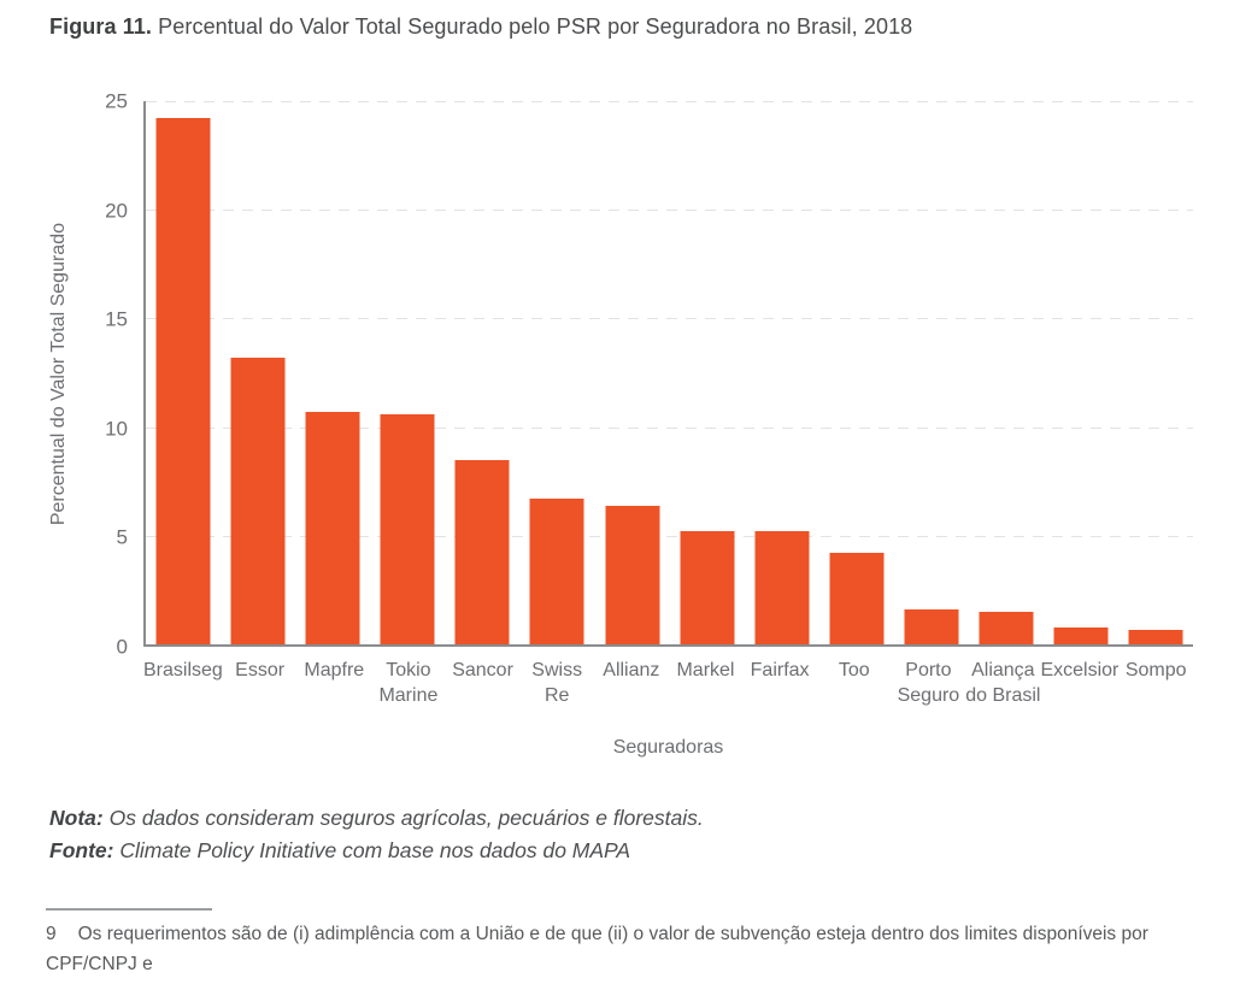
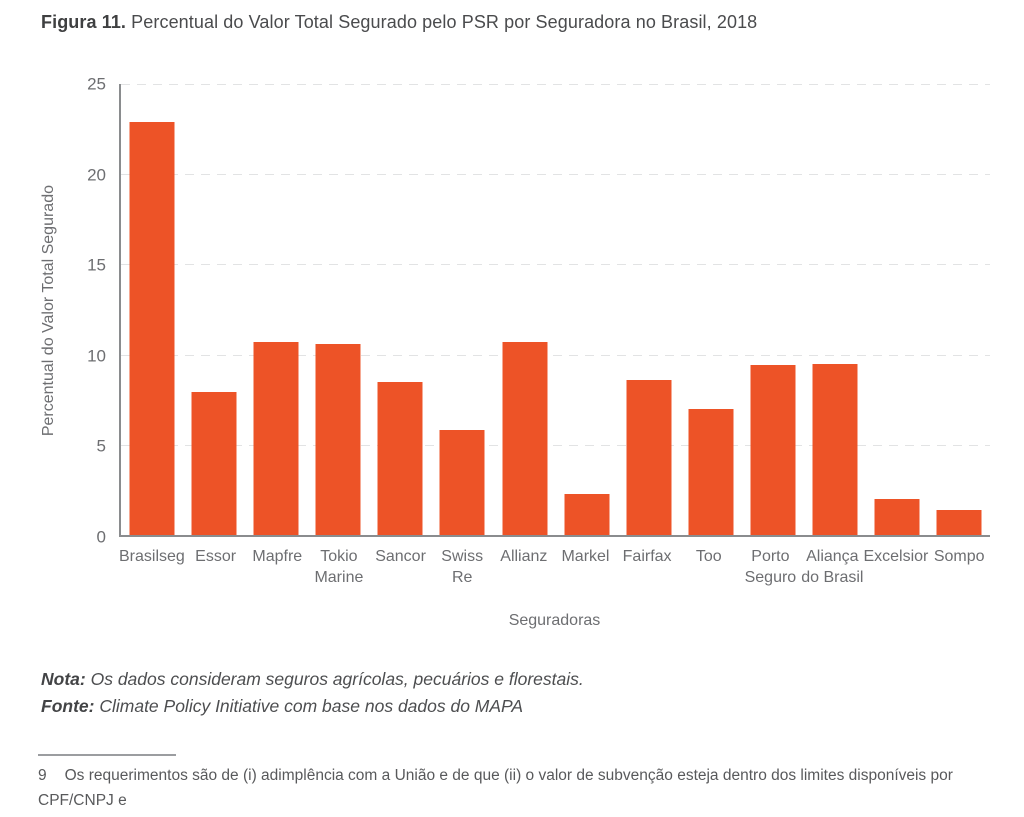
Brasilseg: 24.2 -> 22.9
Essor: 13.2 -> 7.9
Swiss Re: 6.7 -> 5.8
Allianz: 6.4 -> 10.7
Markel: 5.2 -> 2.3
Fairfax: 5.2 -> 8.6
Too: 4.2 -> 7.0
Porto Seguro: 1.6 -> 9.4
Aliança do Brasil: 1.5 -> 9.5
Excelsior: 0.8 -> 2.0
Sompo: 0.7 -> 1.4
